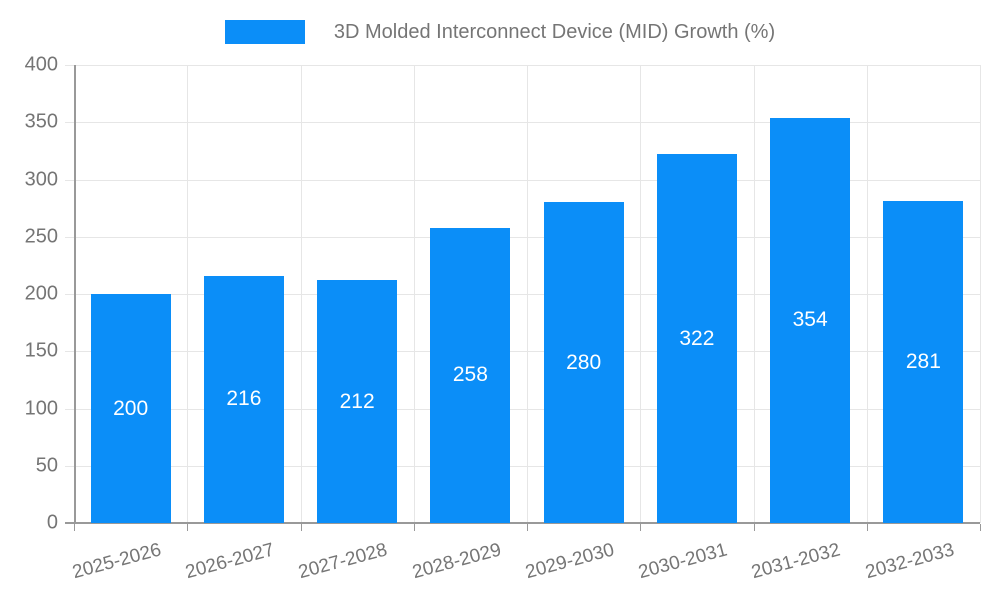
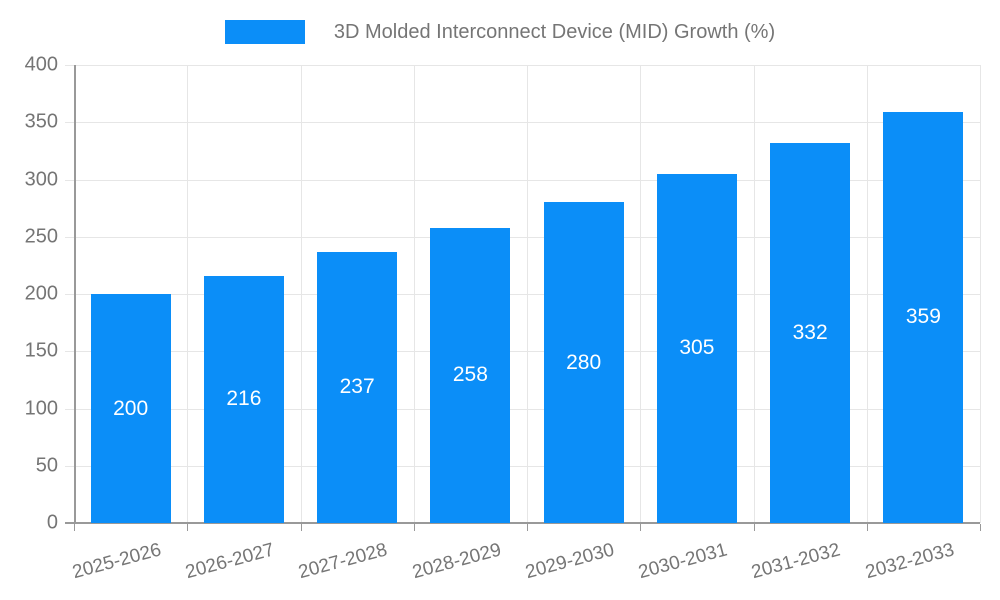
2027-2028: 212 -> 237
2030-2031: 322 -> 305
2031-2032: 354 -> 332
2032-2033: 281 -> 359
